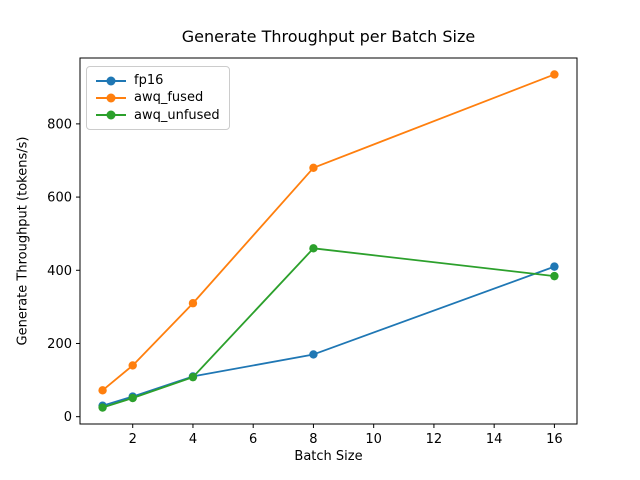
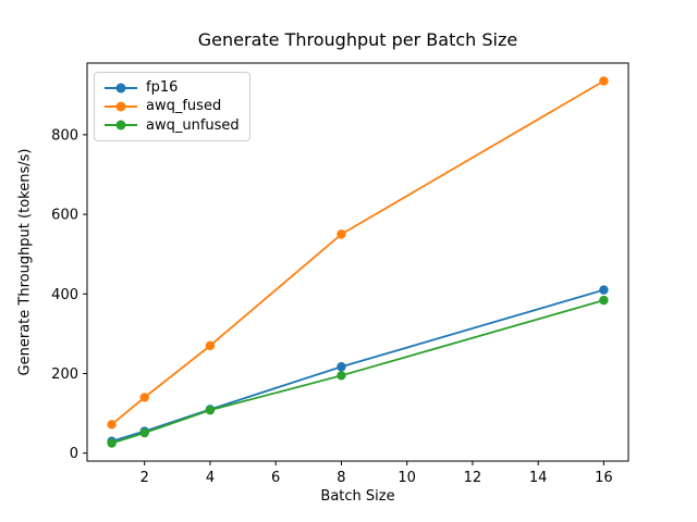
awq_fused/4: 310 -> 270
fp16/8: 170 -> 220
awq_fused/8: 680 -> 550
awq_unfused/8: 460 -> 200
